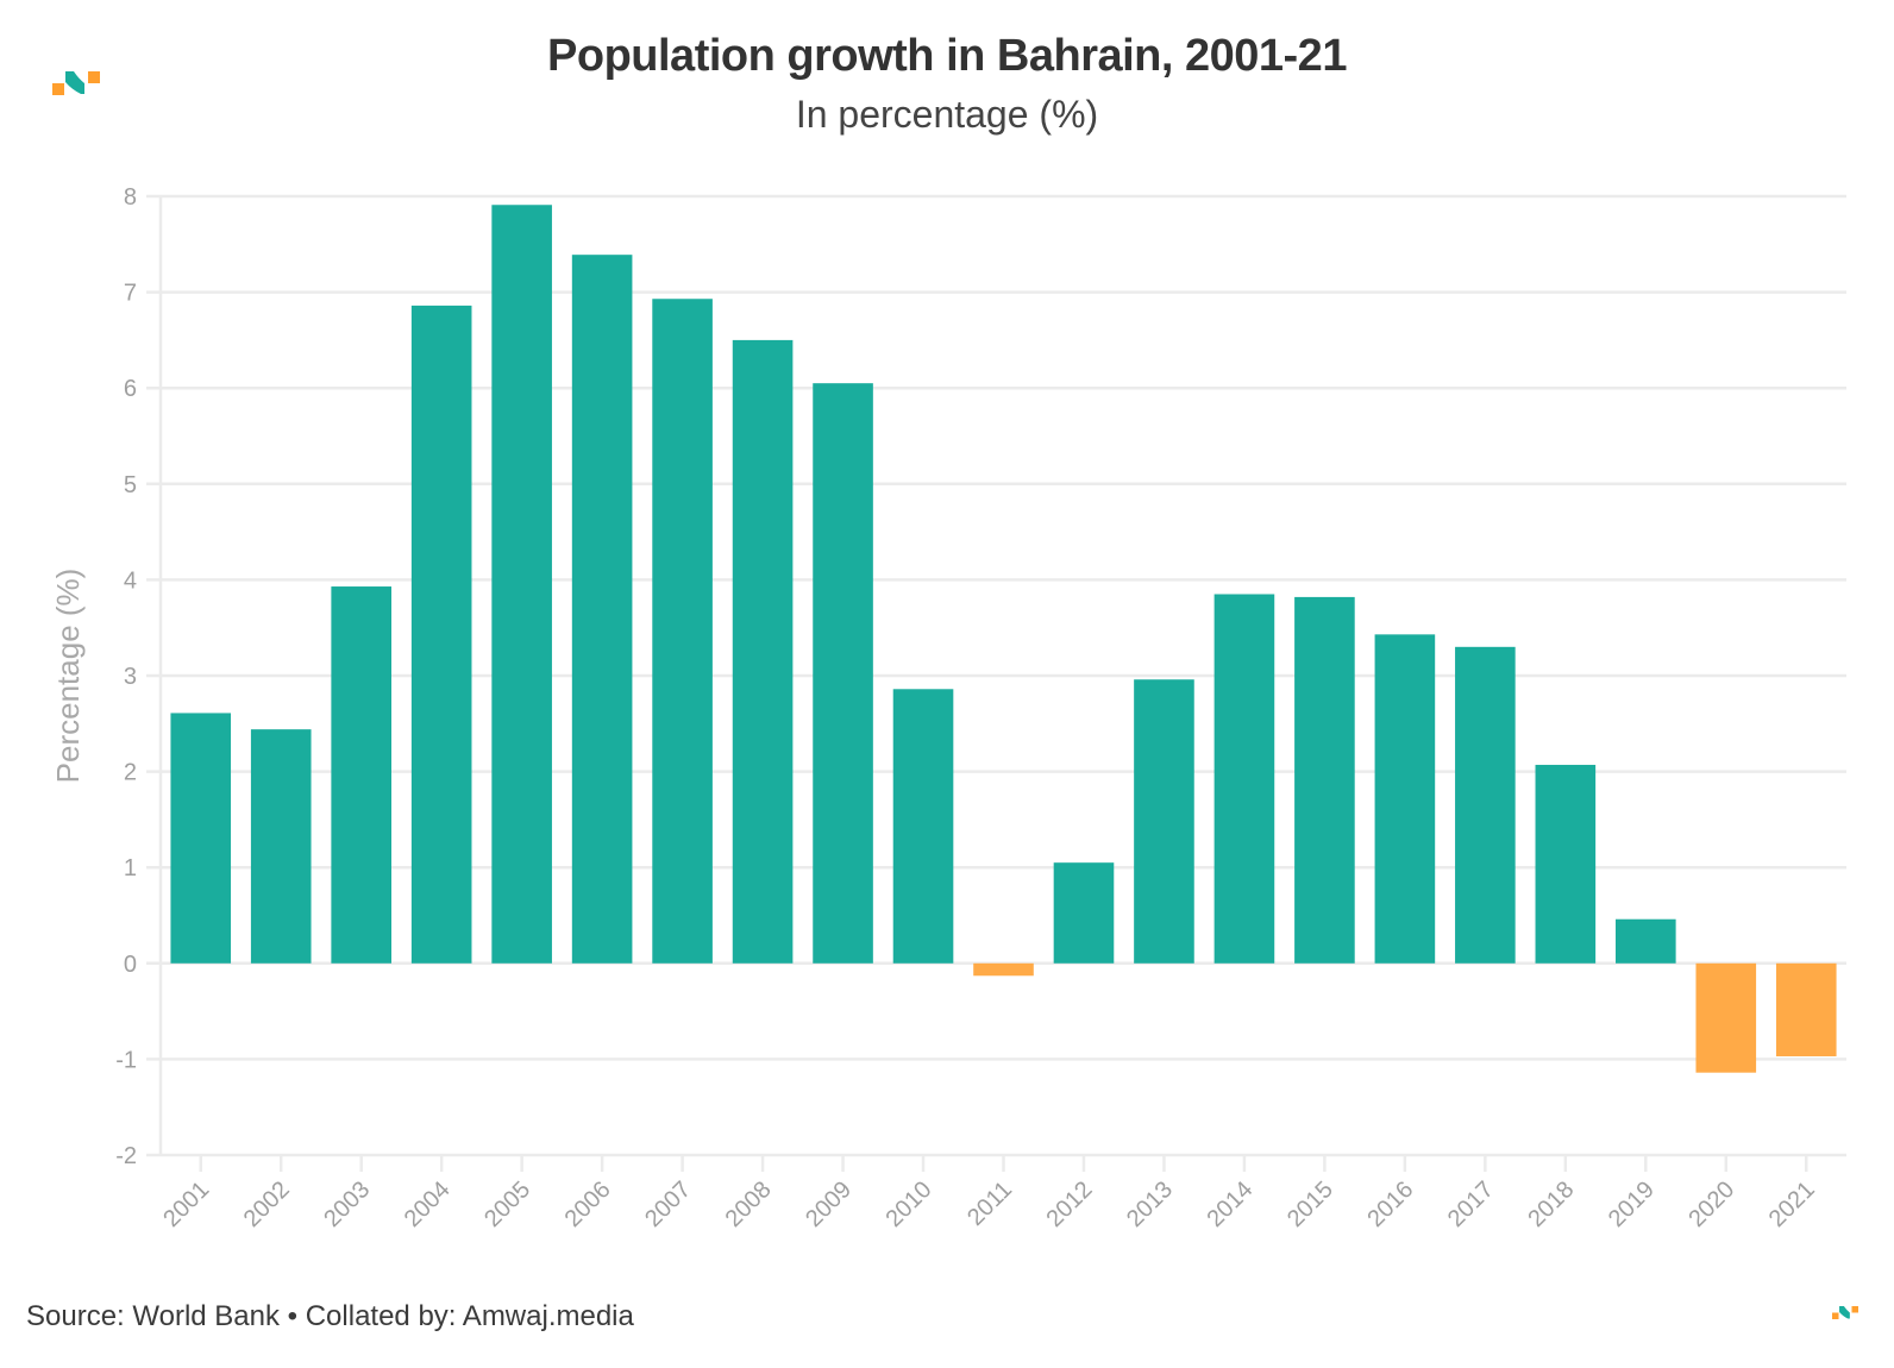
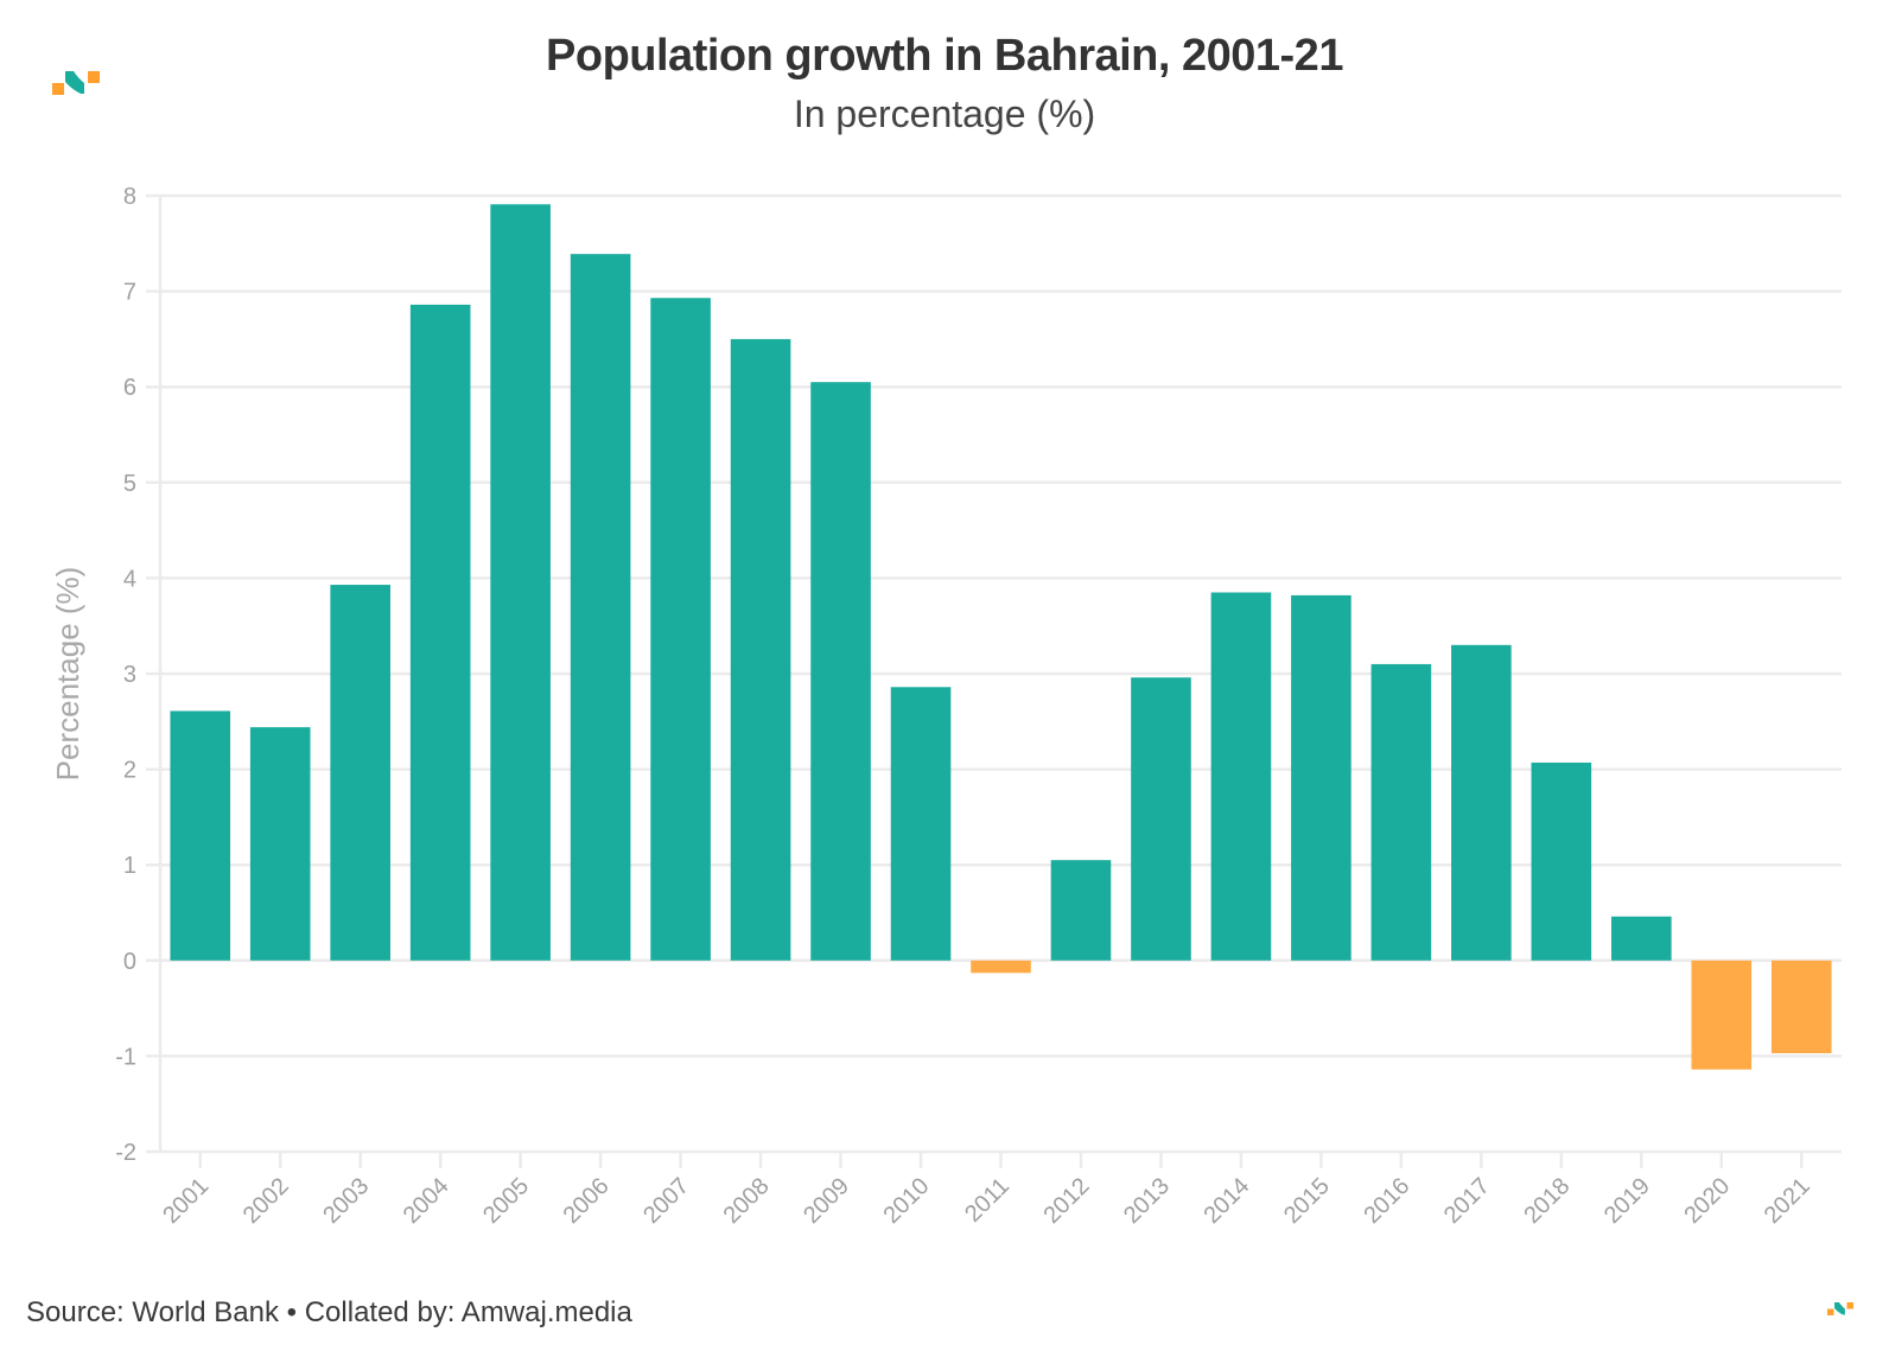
2016: 3.4 -> 3.1
